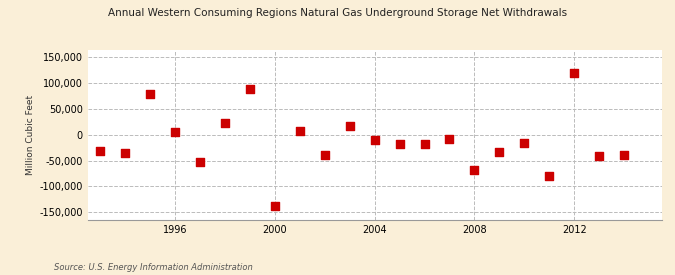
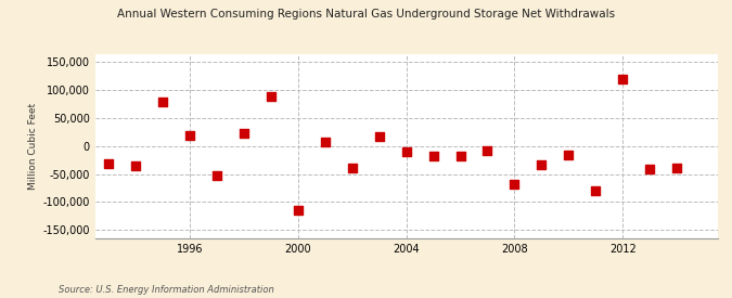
1996: 6,000 -> 18,000
2000: -138,000 -> -115,000
